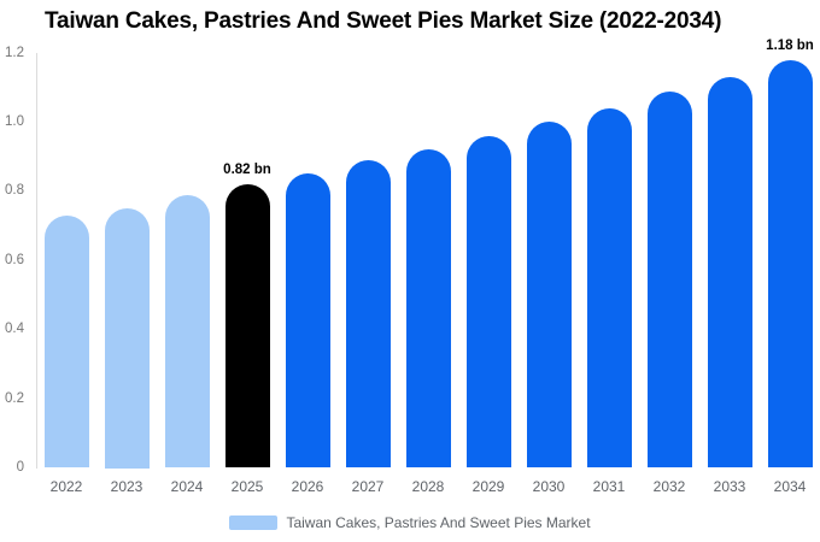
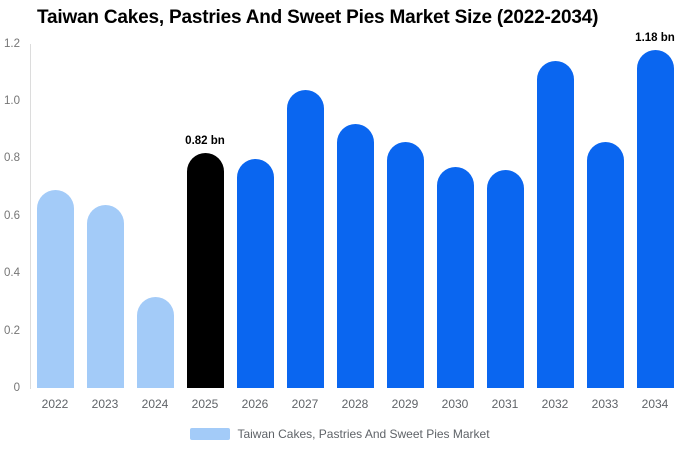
2022: 0.73 -> 0.69
2023: 0.75 -> 0.64
2024: 0.79 -> 0.32
2026: 0.85 -> 0.80
2027: 0.89 -> 1.04
2029: 0.96 -> 0.86
2030: 1.00 -> 0.77
2031: 1.04 -> 0.76
2032: 1.09 -> 1.14
2033: 1.13 -> 0.86
